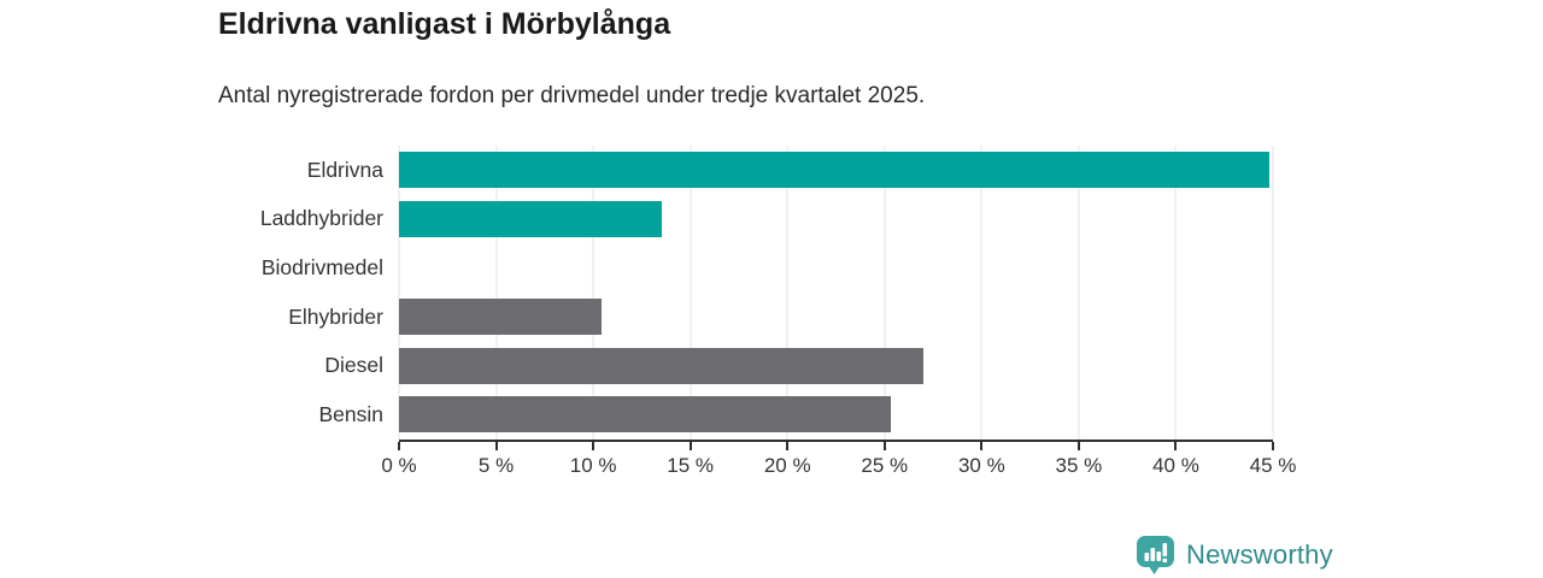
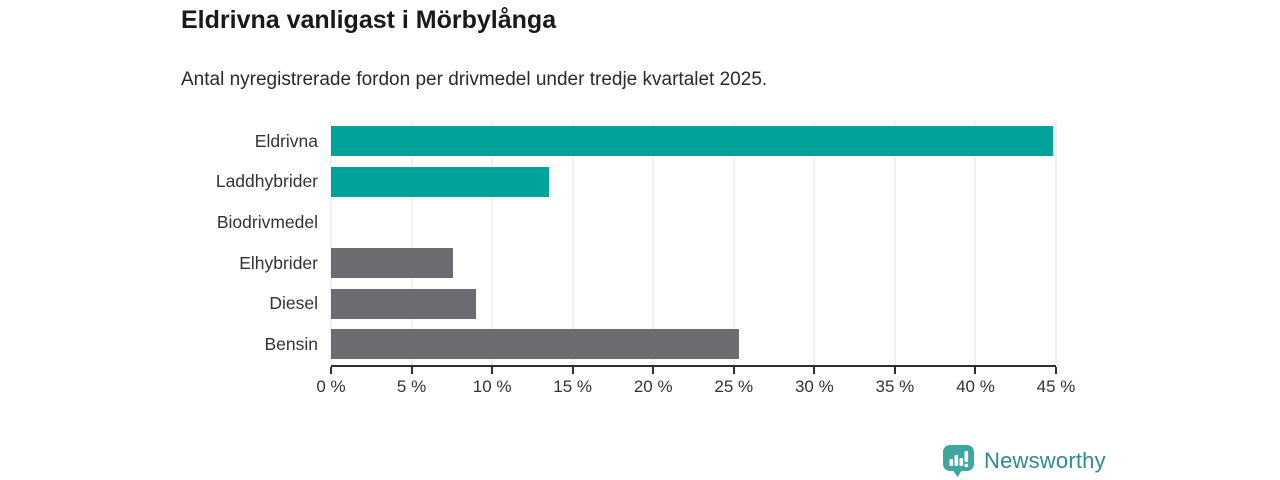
Elhybrider: 10.4% -> 7.6%
Diesel: 27.0% -> 9.0%
